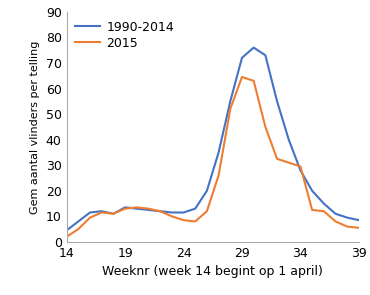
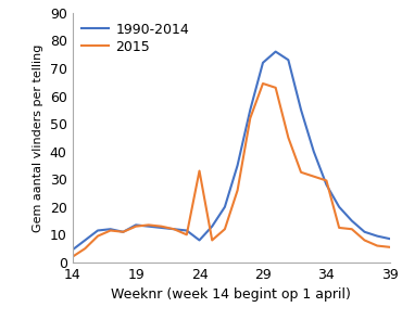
1990-2014/24: 11.5 -> 8.0
2015/24: 8.5 -> 33.0
